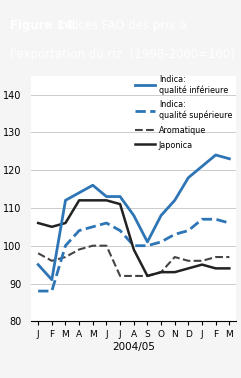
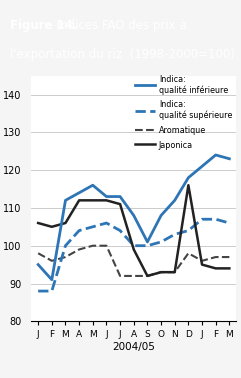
Aromatique/N: 97 -> 93
Aromatique/D: 96 -> 98
Japonica/D: 94 -> 116
